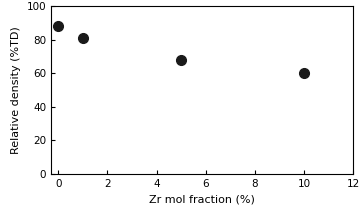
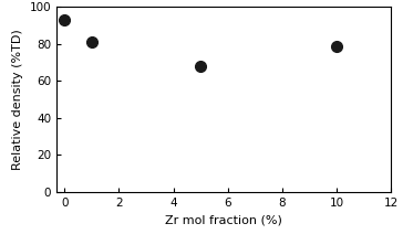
0: 88 -> 93
10: 60 -> 79
